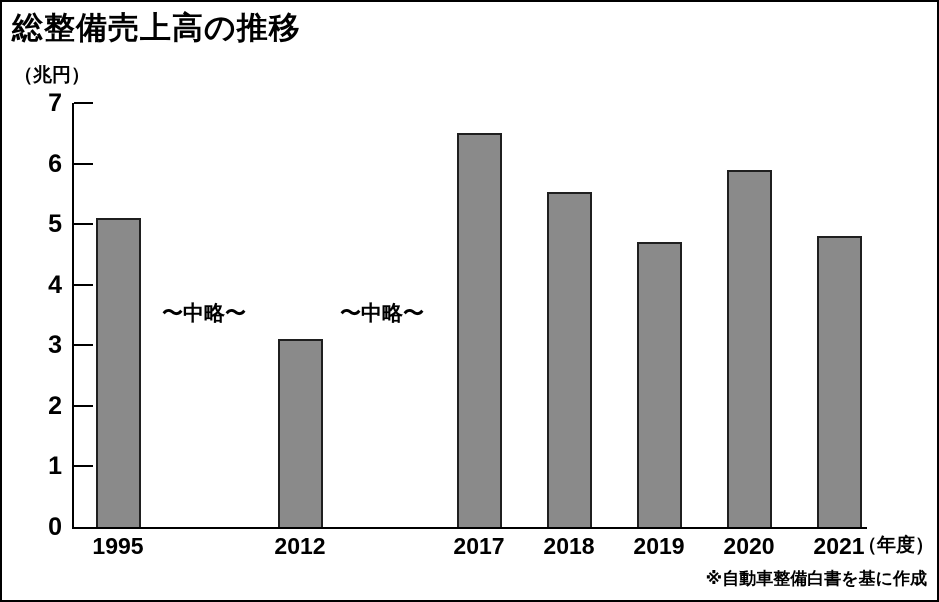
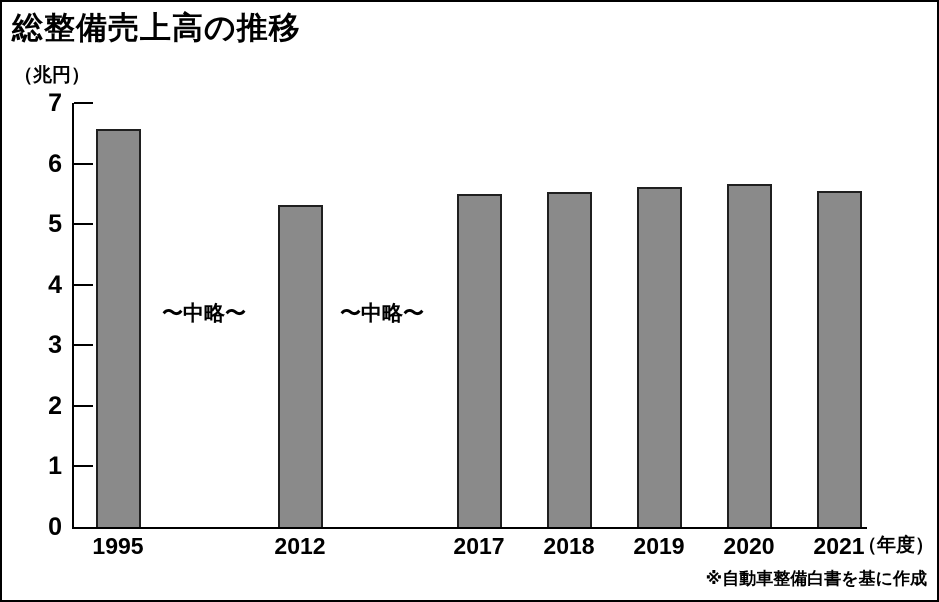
1995: 5.1 -> 6.6
2012: 3.1 -> 5.3
2017: 6.5 -> 5.5
2019: 4.7 -> 5.6
2020: 5.9 -> 5.7
2021: 4.8 -> 5.5
